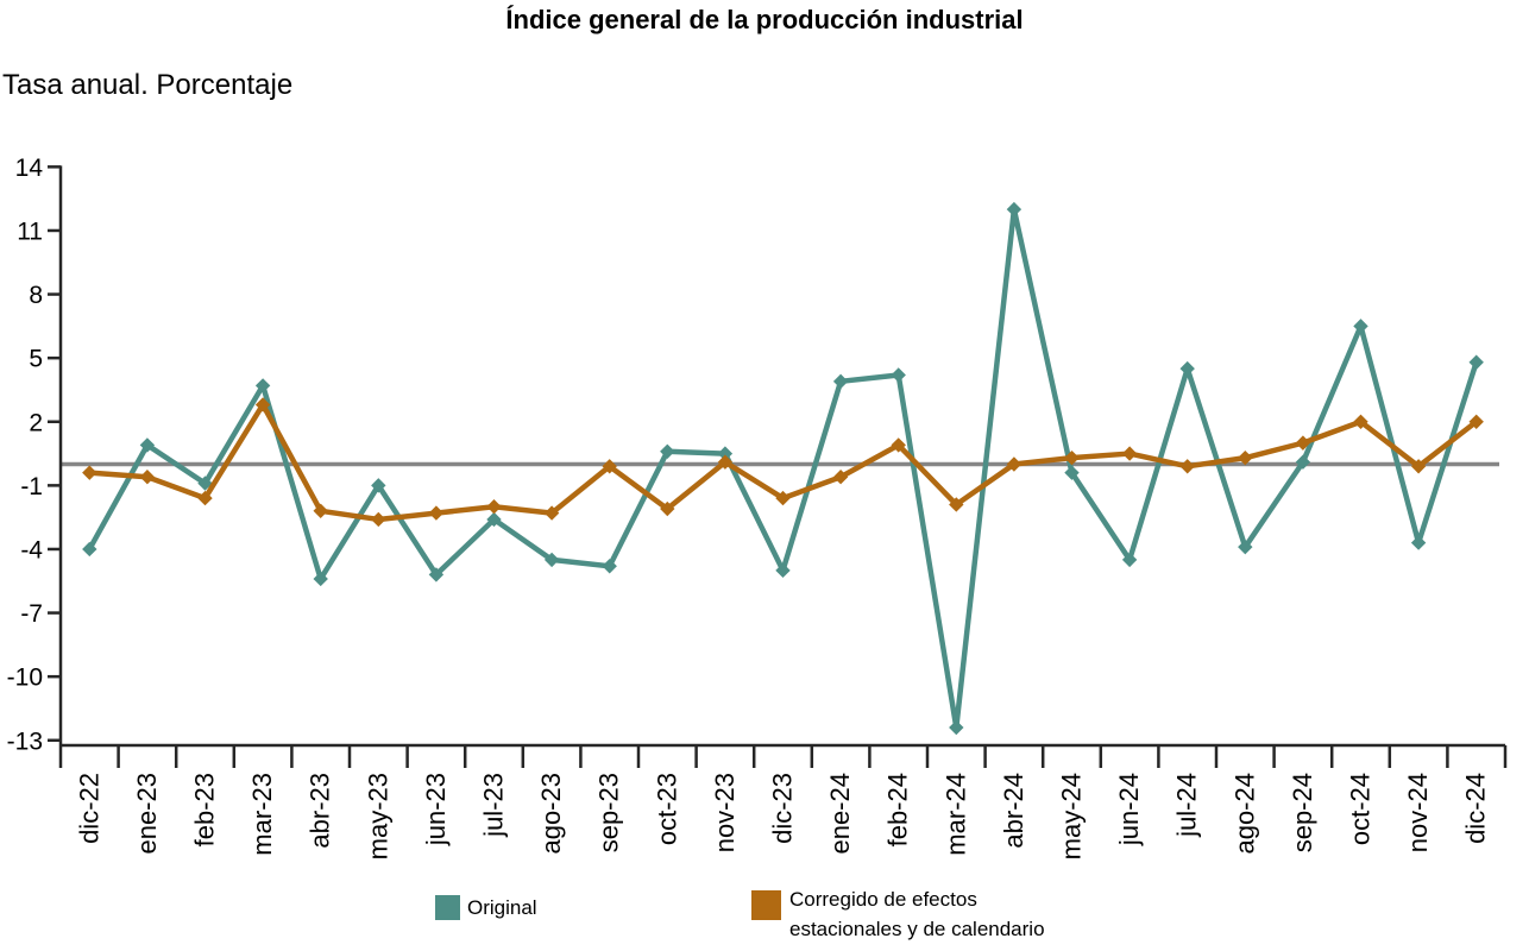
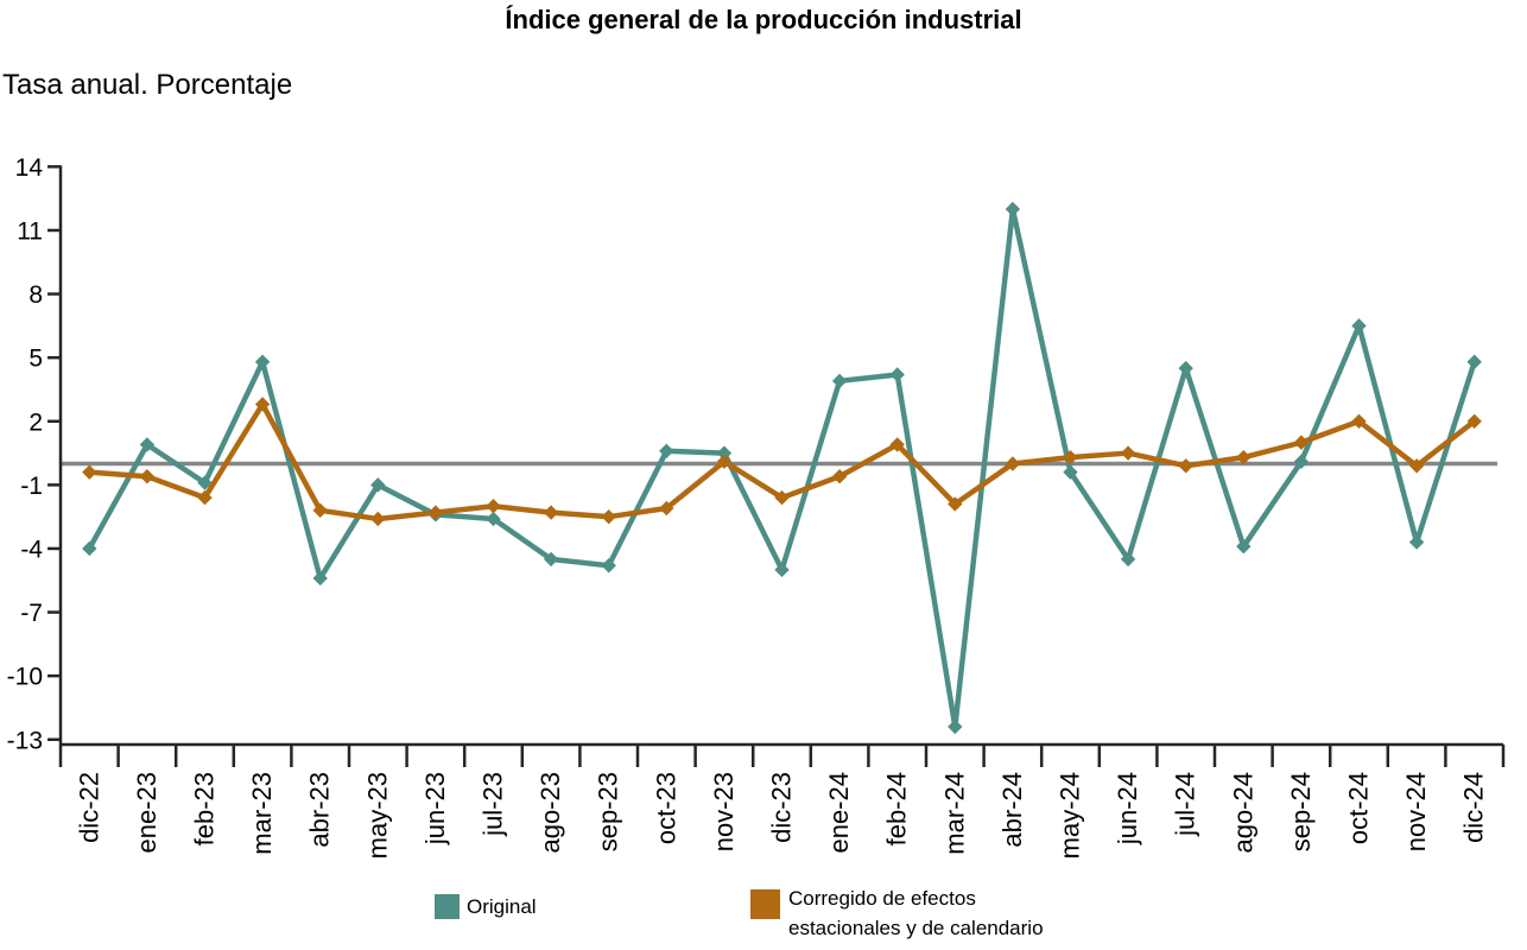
Original/mar-23: 3.7 -> 4.8
Original/jun-23: -5.2 -> -2.4
Corregido de efectos estacionales y de calendario/sep-23: -0.1 -> -2.5
